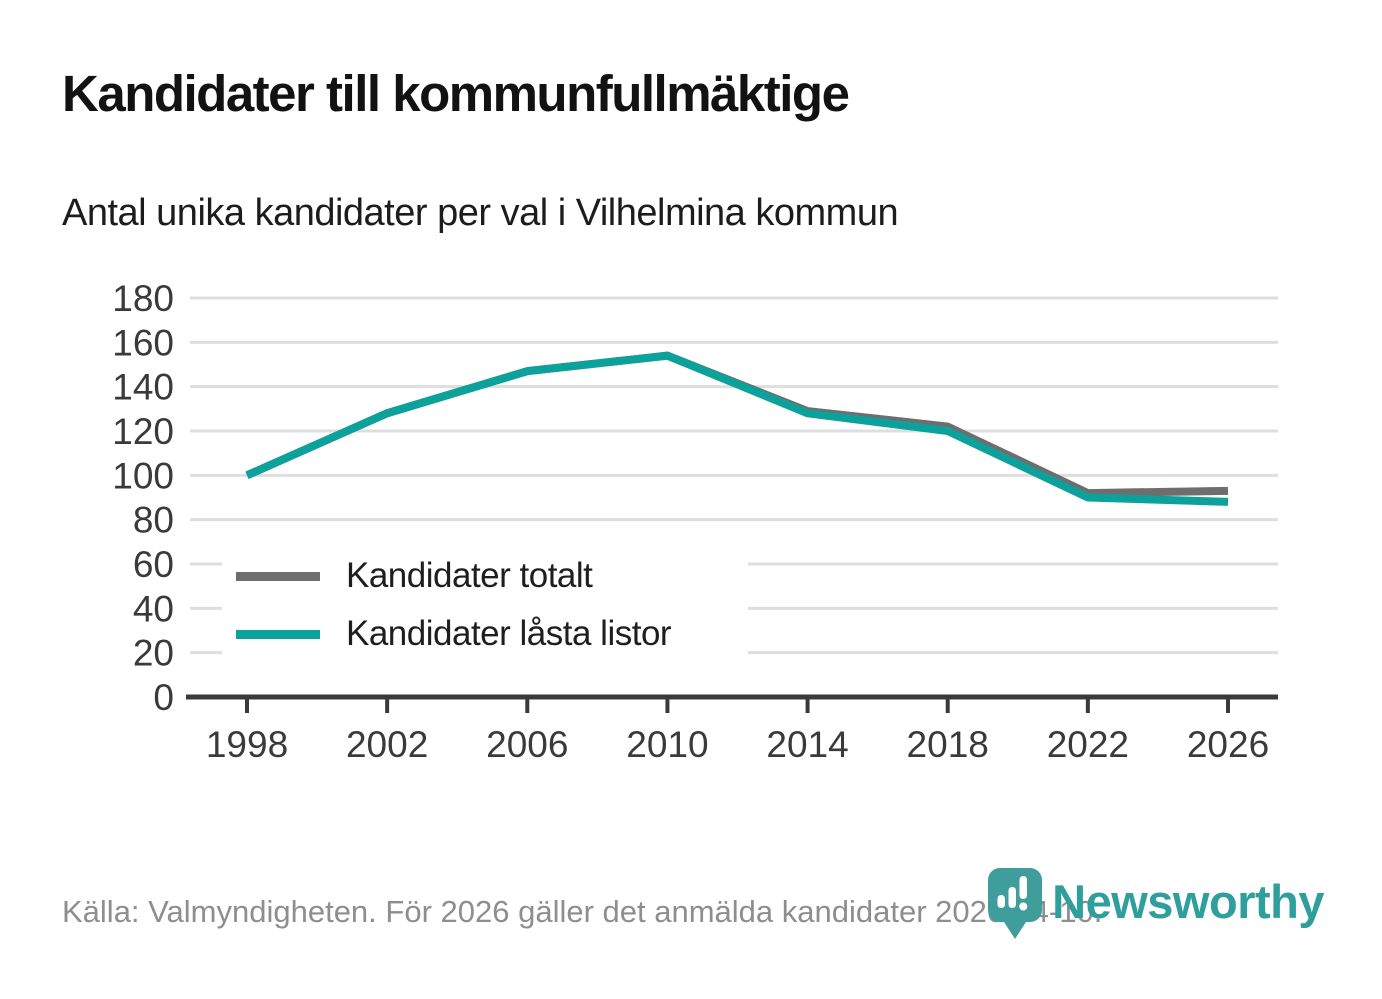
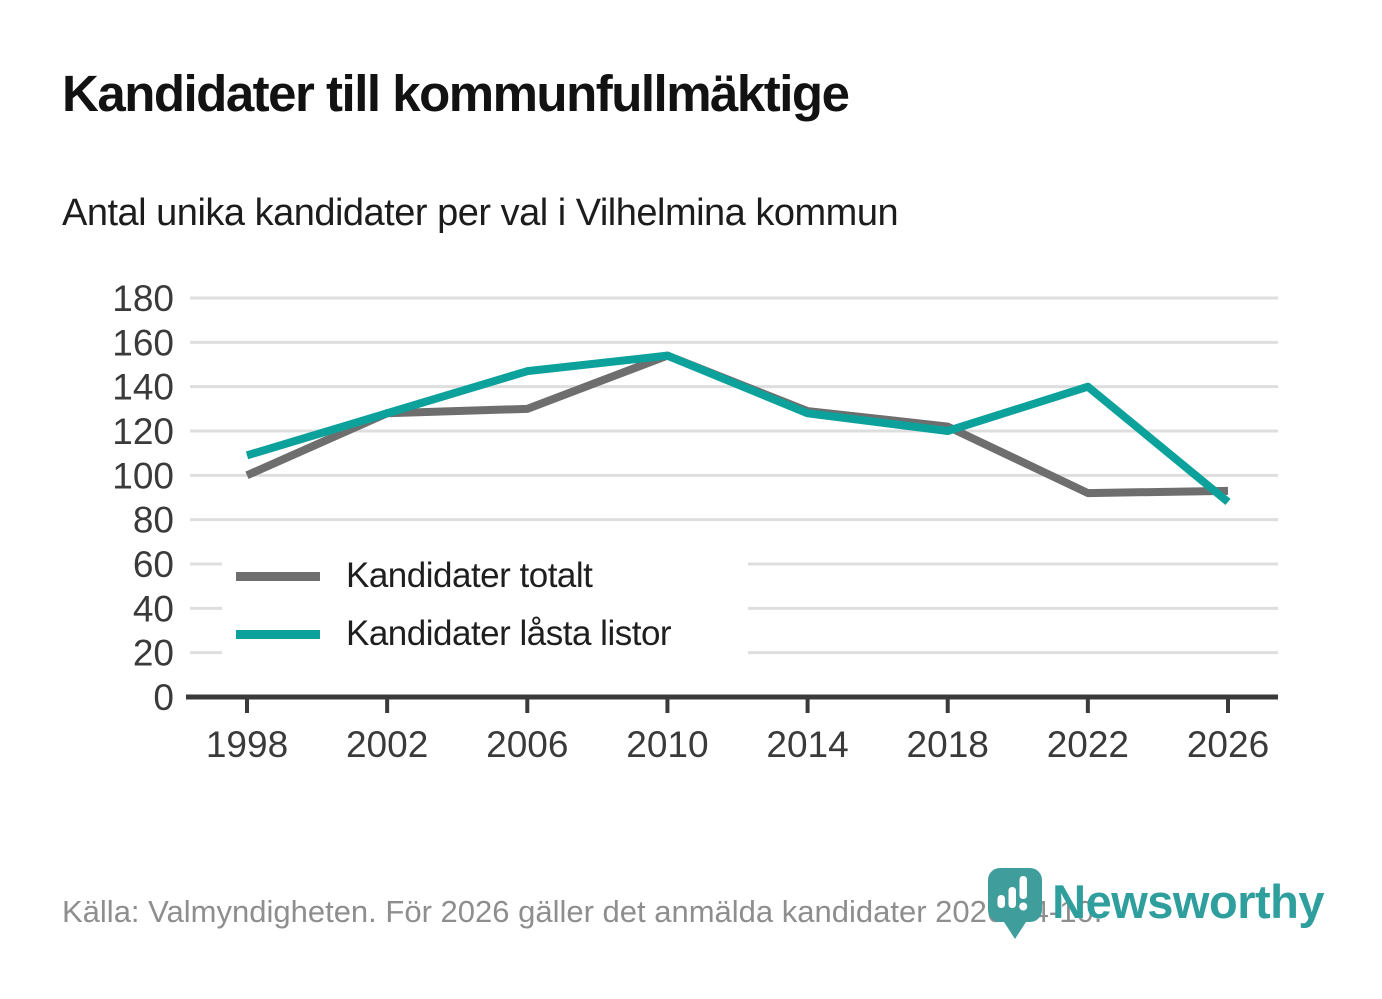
Kandidater låsta listor/1998: 100 -> 109
Kandidater totalt/2006: 147 -> 130
Kandidater låsta listor/2022: 90 -> 140
